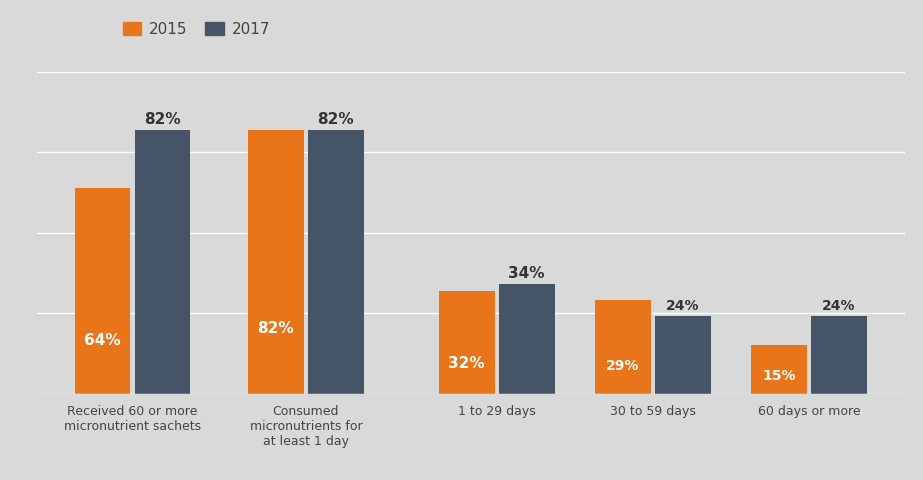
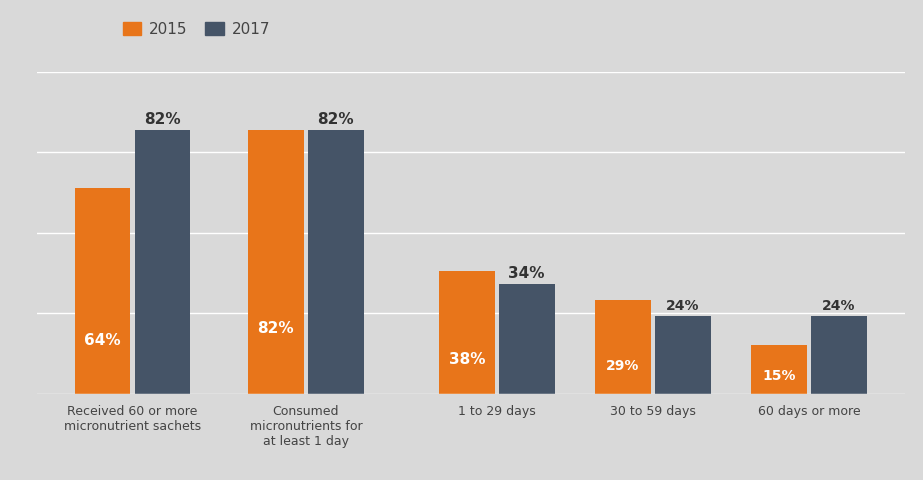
2015/1 to 29 days: 32% -> 38%
